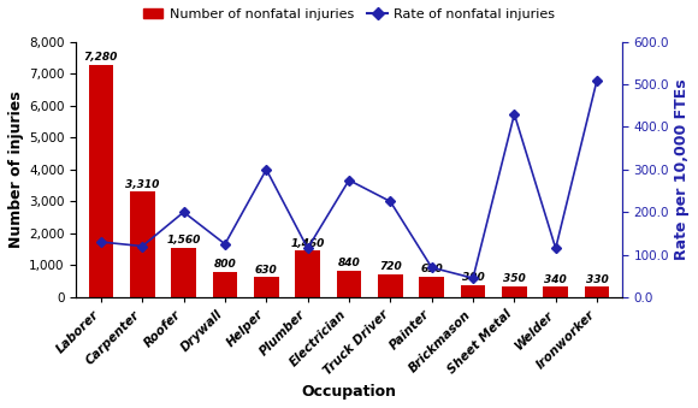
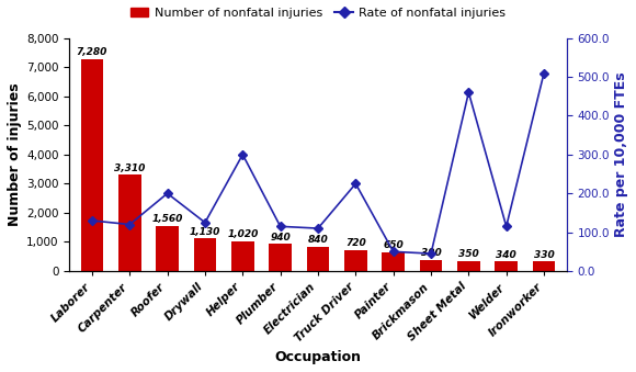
Number of nonfatal injuries/Drywall: 800 -> 1,130
Number of nonfatal injuries/Helper: 630 -> 1,020
Number of nonfatal injuries/Plumber: 1,460 -> 940
Rate of nonfatal injuries/Electrician: 275 -> 110
Rate of nonfatal injuries/Painter: 70 -> 50
Rate of nonfatal injuries/Sheet Metal: 430 -> 460
